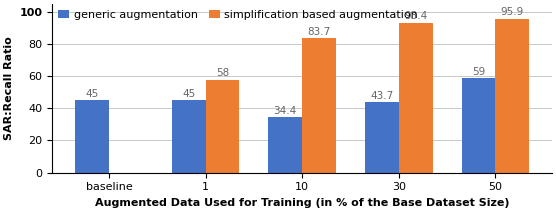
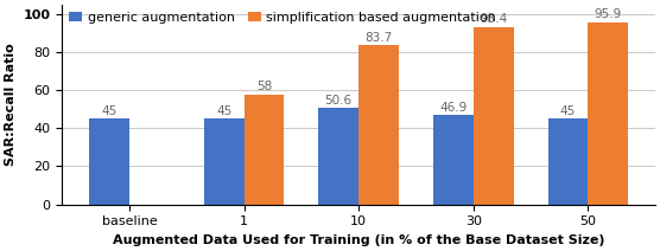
generic augmentation/10: 34.4 -> 50.6
generic augmentation/30: 43.7 -> 46.9
generic augmentation/50: 59 -> 45
